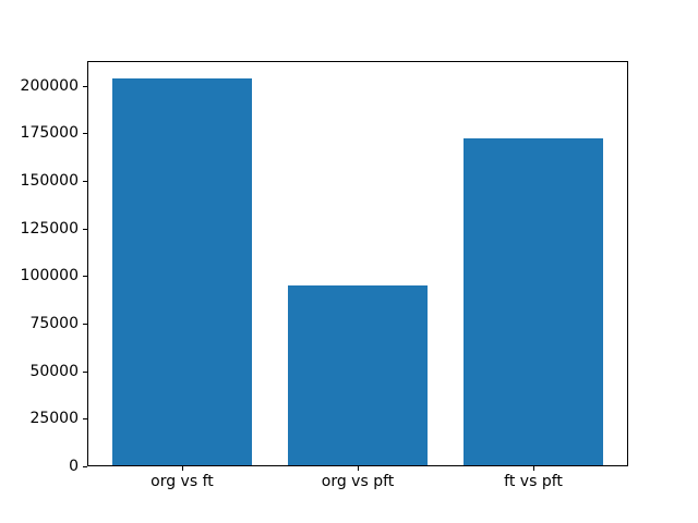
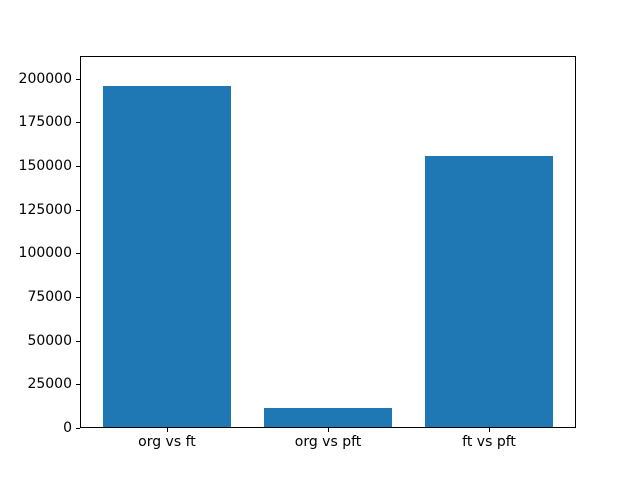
org vs ft: 203000 -> 195000
org vs pft: 94000 -> 11000
ft vs pft: 172000 -> 155000
